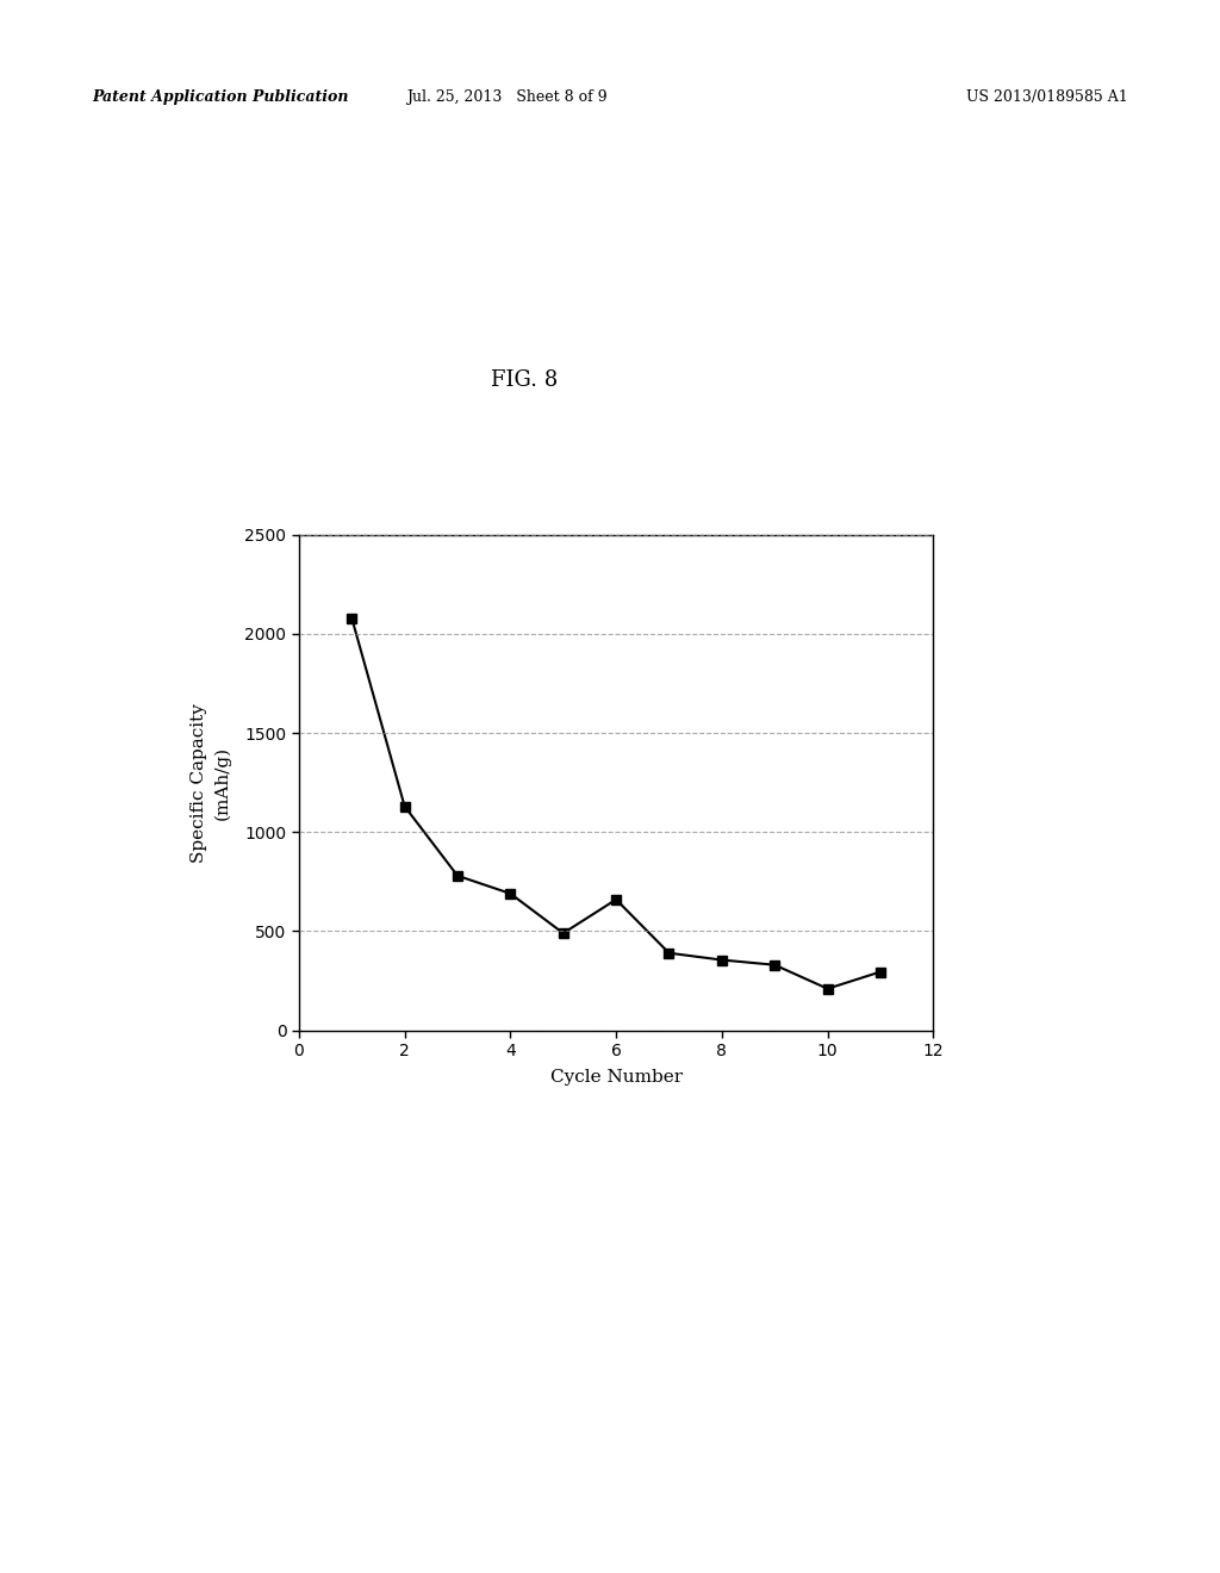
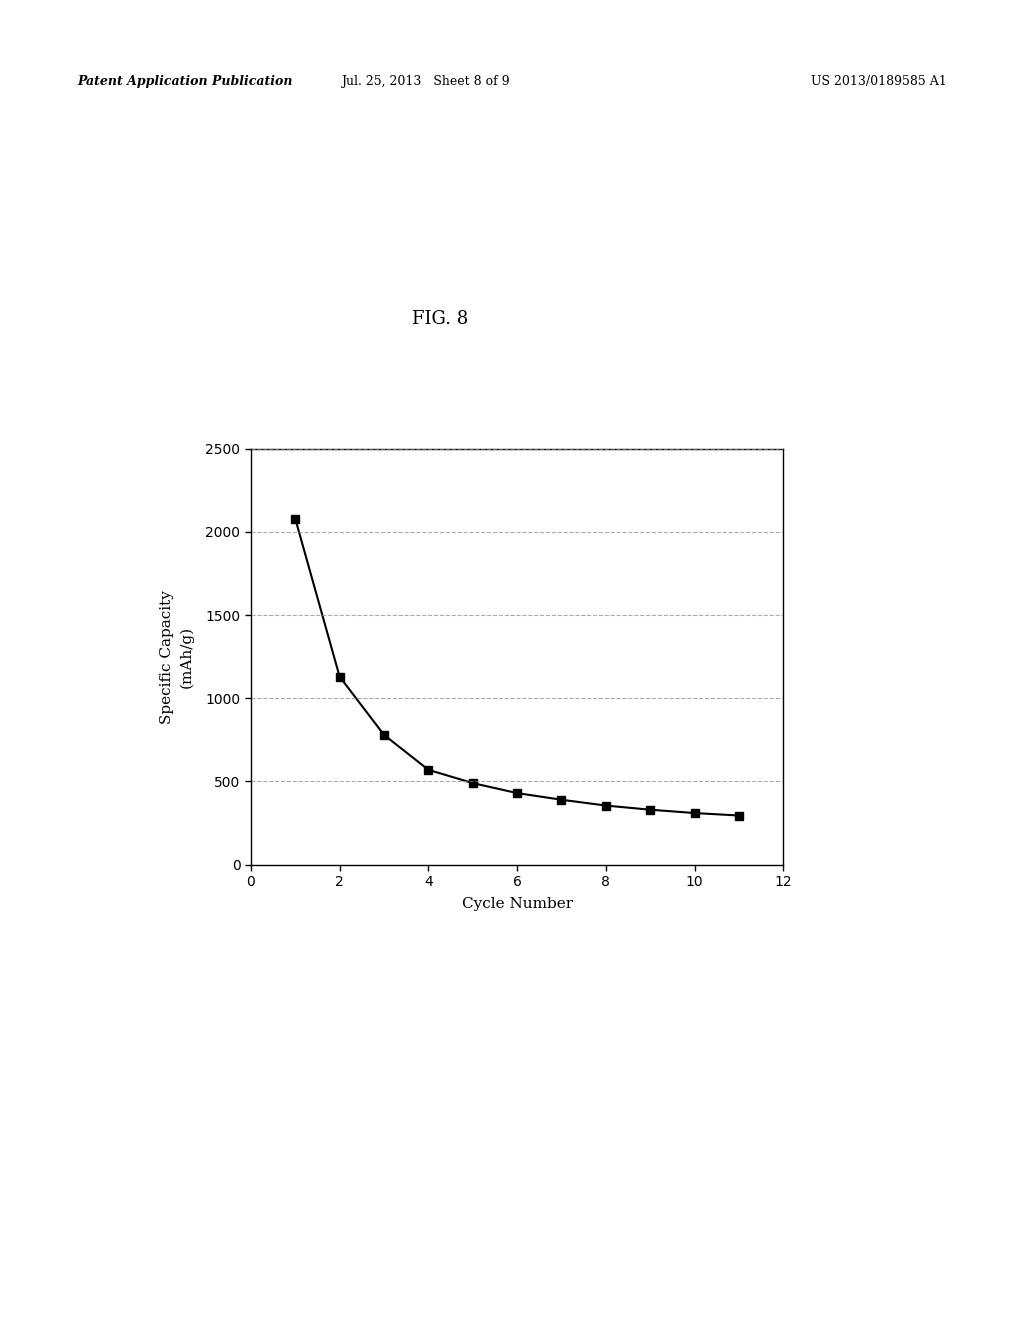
4: 690 -> 570
6: 660 -> 430
10: 210 -> 310
